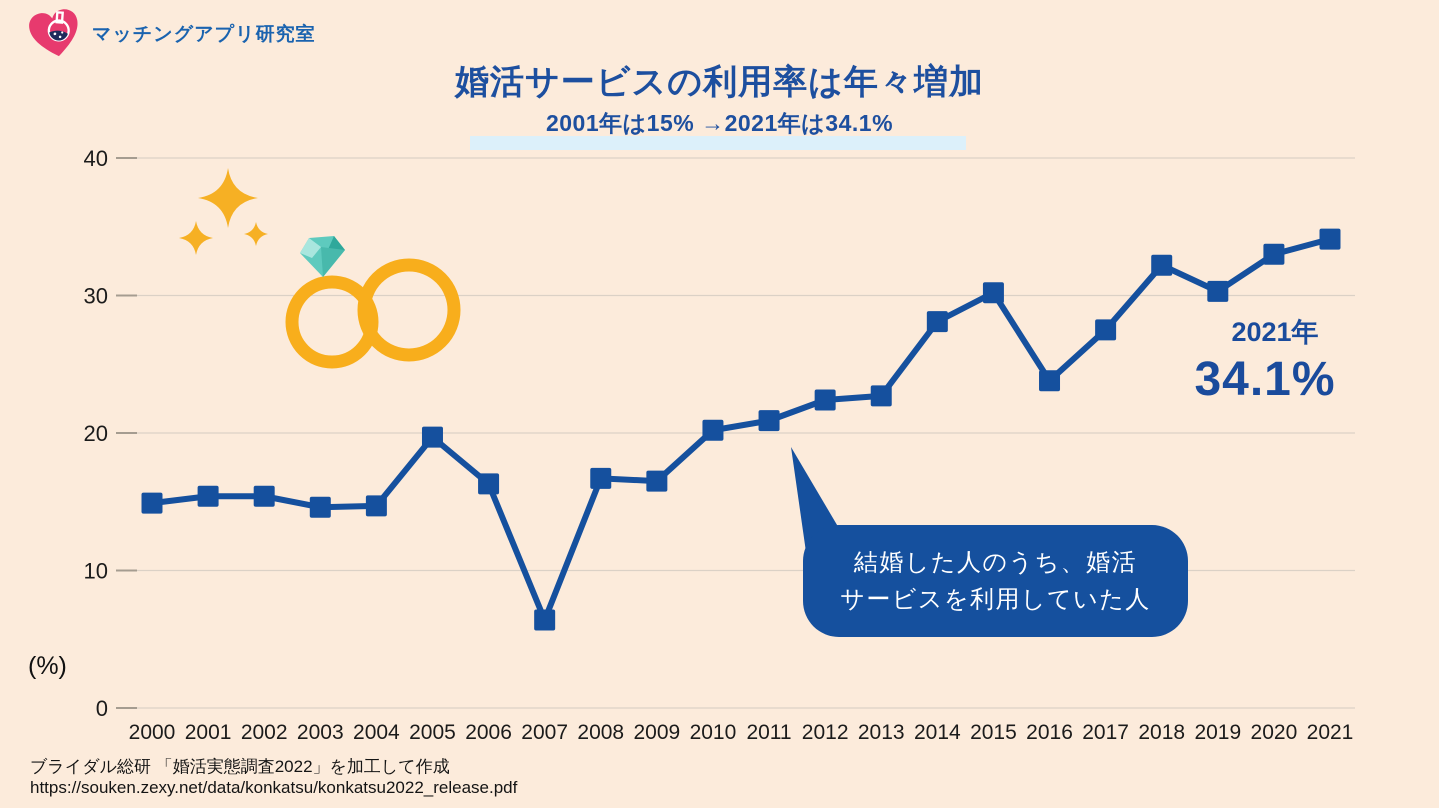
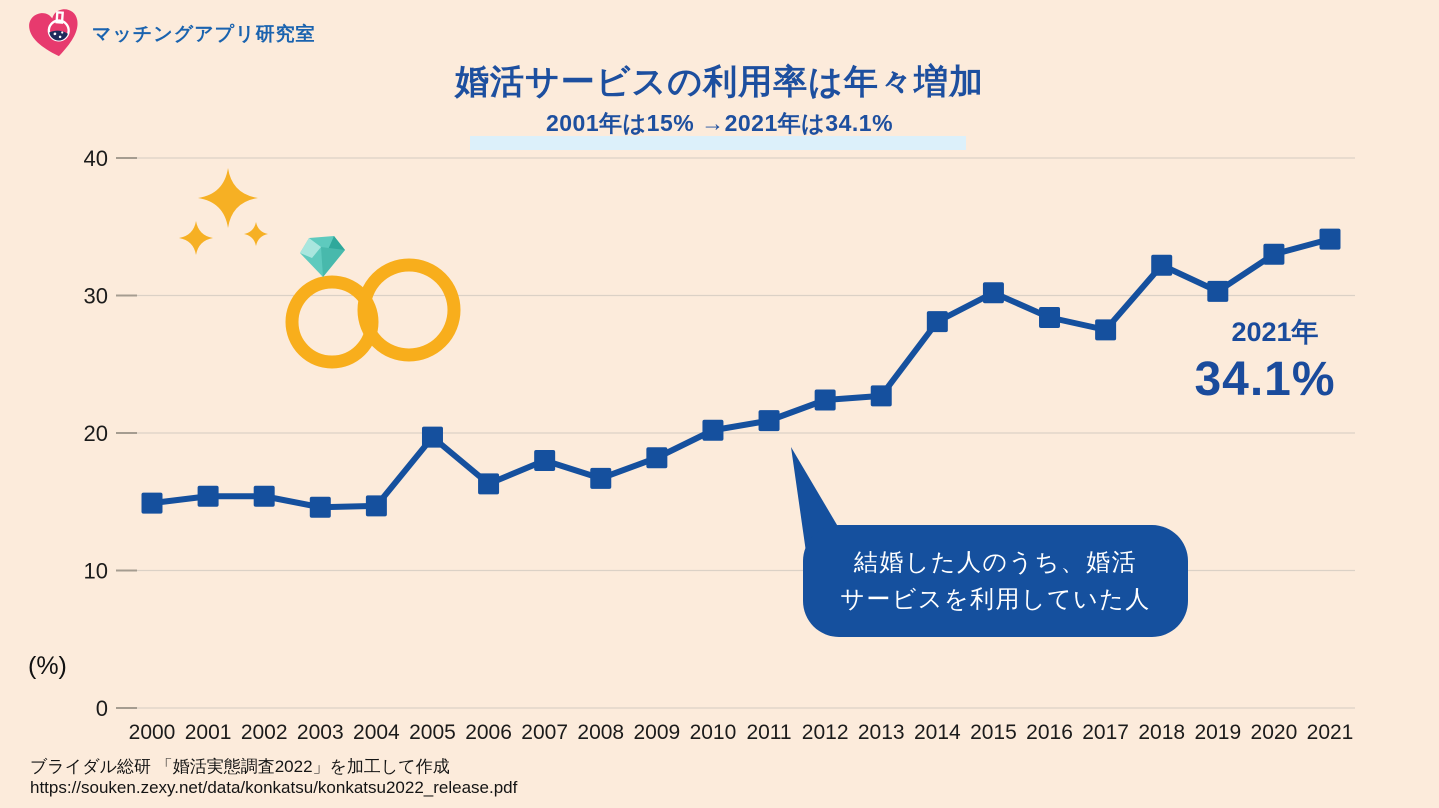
2007: 6.4 -> 18.0
2009: 16.5 -> 18.2
2016: 23.8 -> 28.4
